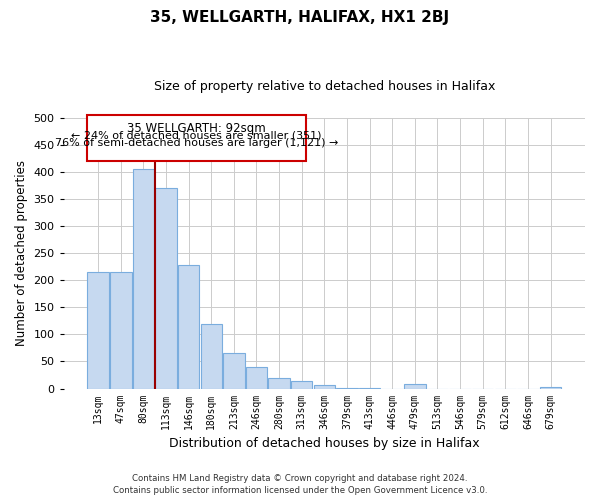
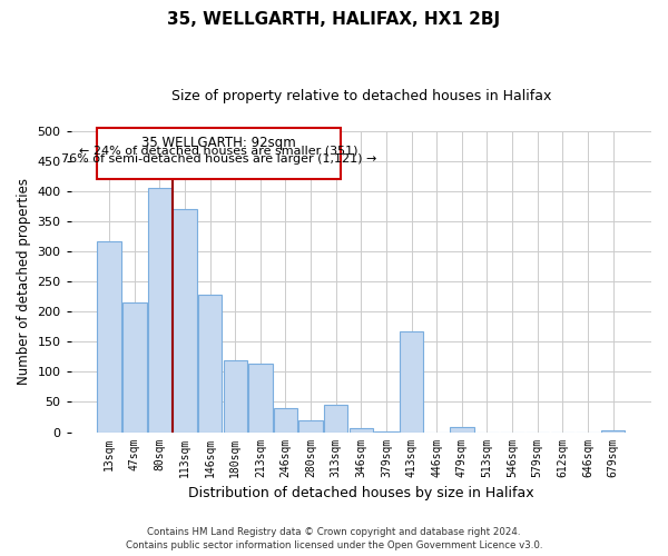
13sqm: 215 -> 316
213sqm: 65 -> 114
313sqm: 14 -> 46
413sqm: 1 -> 168
